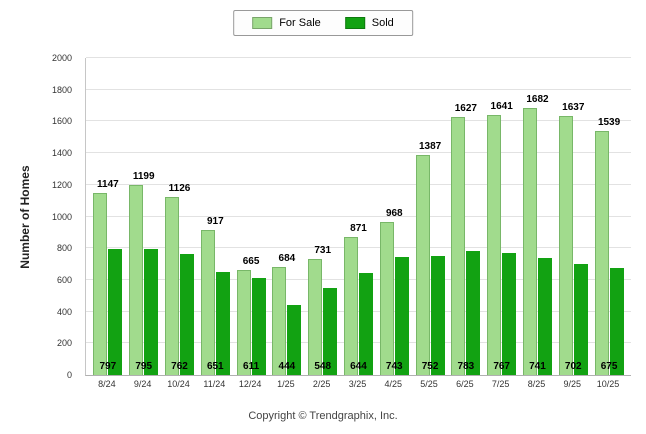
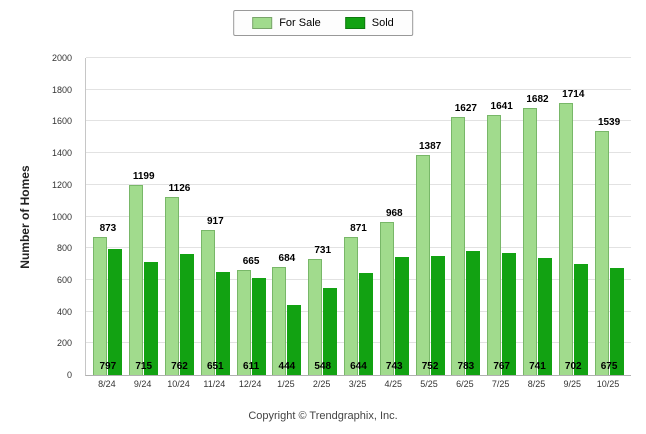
For Sale/8/24: 1147 -> 873
Sold/9/24: 795 -> 715
For Sale/9/25: 1637 -> 1714
